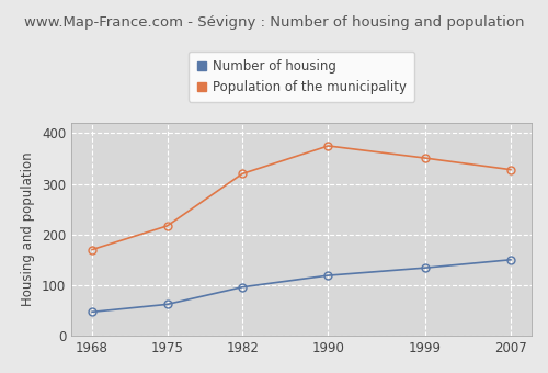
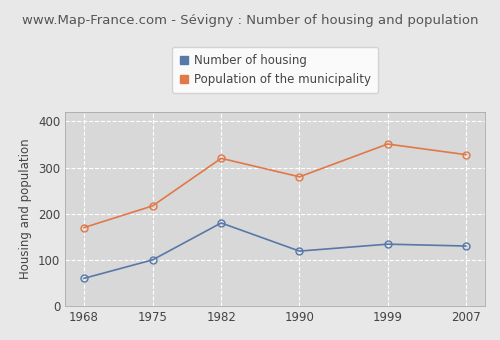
Number of housing/1968: 47 -> 60
Number of housing/1975: 62 -> 100
Number of housing/1982: 96 -> 180
Population of the municipality/1990: 375 -> 280
Number of housing/2007: 150 -> 130
